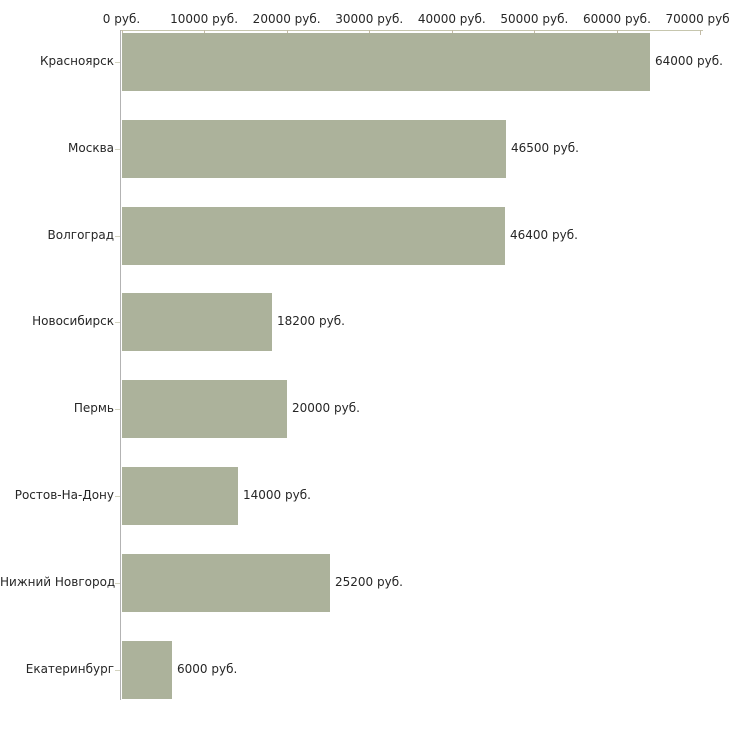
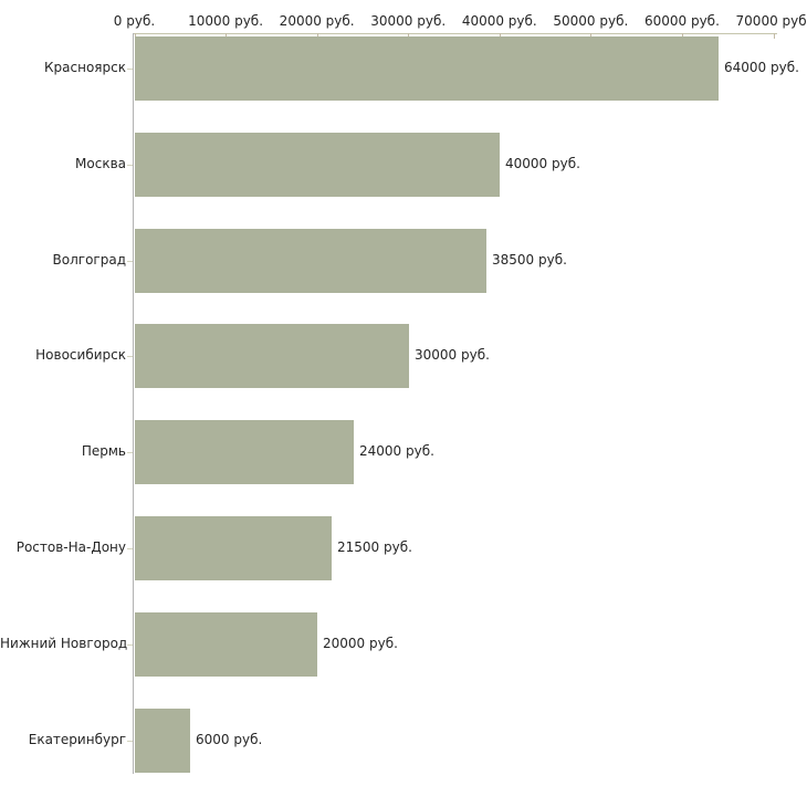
Москва: 46500 -> 40000
Волгоград: 46400 -> 38500
Новосибирск: 18200 -> 30000
Пермь: 20000 -> 24000
Ростов-На-Дону: 14000 -> 21500
Нижний Новгород: 25200 -> 20000
